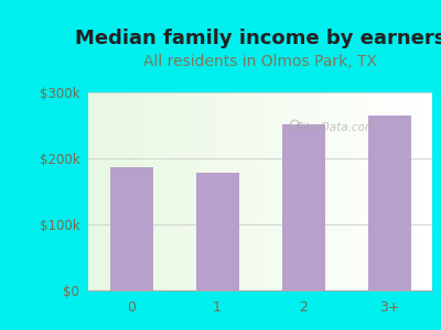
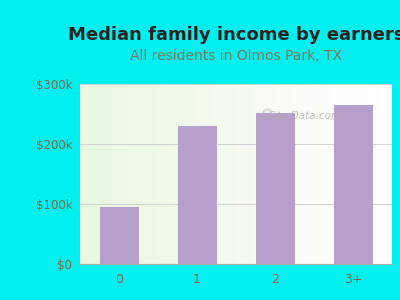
0: $186k -> $95k
1: $178k -> $230k
